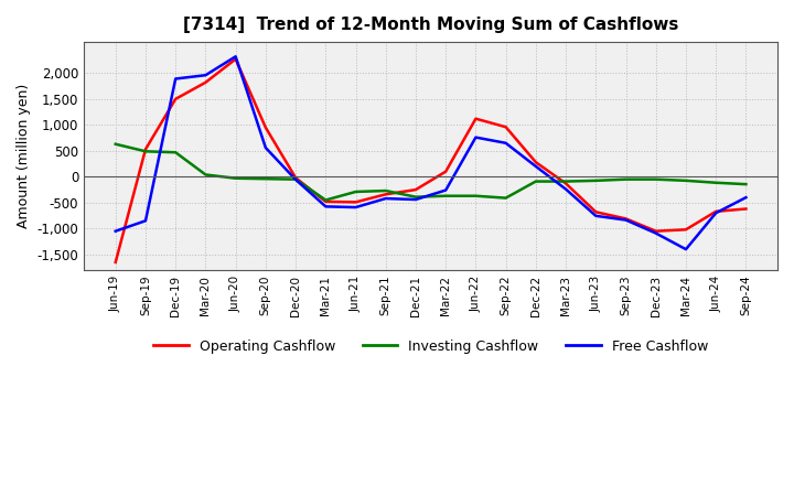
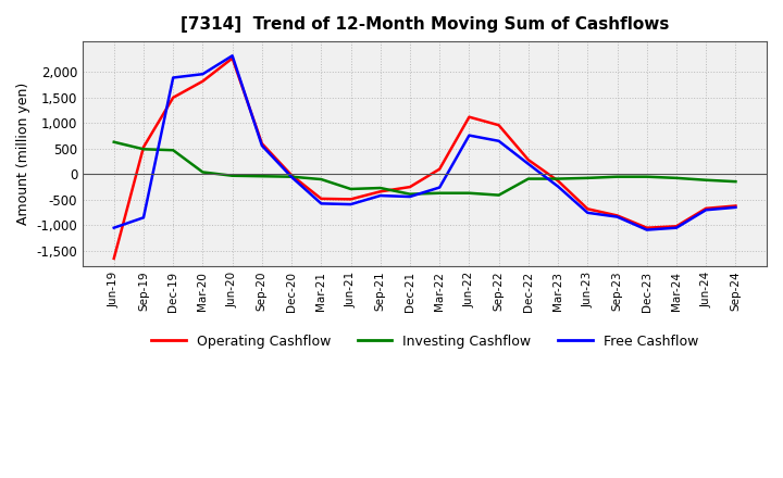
Operating Cashflow/Sep-20: 950 -> 600
Investing Cashflow/Mar-21: -450 -> -100
Free Cashflow/Mar-24: -1,400 -> -1,050
Free Cashflow/Sep-24: -400 -> -650
